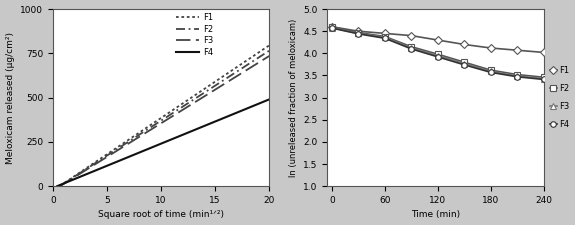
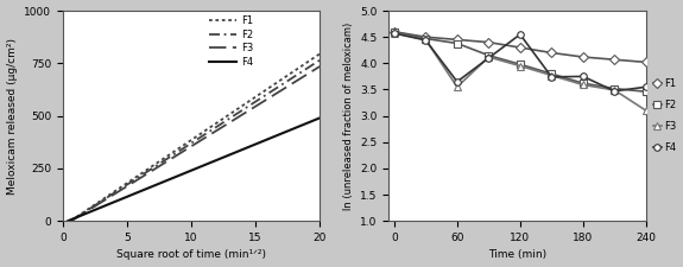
F3/60: 4.36 -> 3.55
F4/60: 4.34 -> 3.65
F4/120: 3.92 -> 4.55
F4/180: 3.57 -> 3.75
F3/240: 3.43 -> 3.10
F4/240: 3.41 -> 3.55
